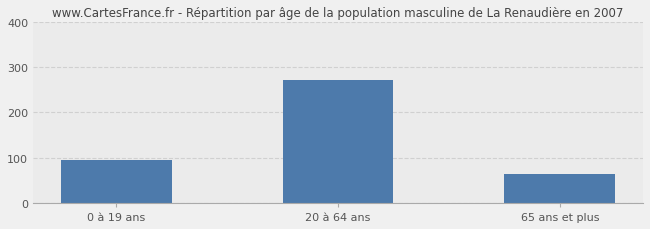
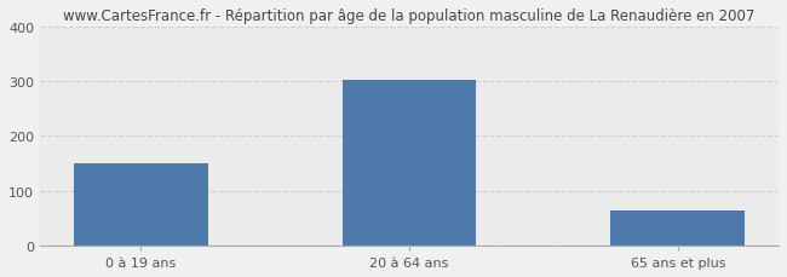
0 à 19 ans: 95 -> 150
20 à 64 ans: 270 -> 302
